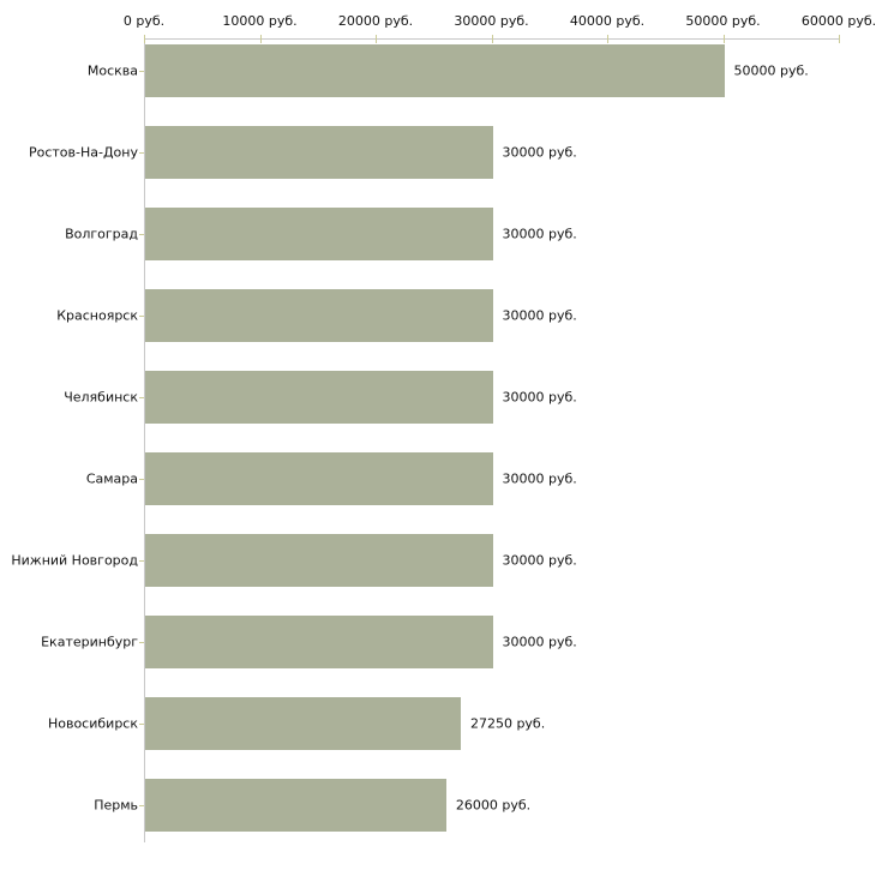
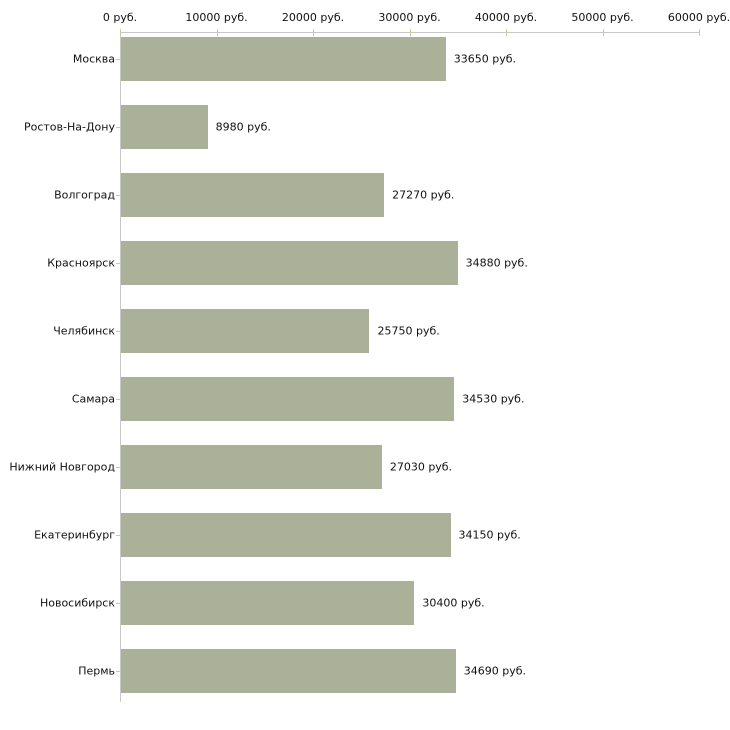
Москва: 50000 -> 33650
Ростов-На-Дону: 30000 -> 8980
Волгоград: 30000 -> 27270
Красноярск: 30000 -> 34880
Челябинск: 30000 -> 25750
Самара: 30000 -> 34530
Нижний Новгород: 30000 -> 27030
Екатеринбург: 30000 -> 34150
Новосибирск: 27250 -> 30400
Пермь: 26000 -> 34690
